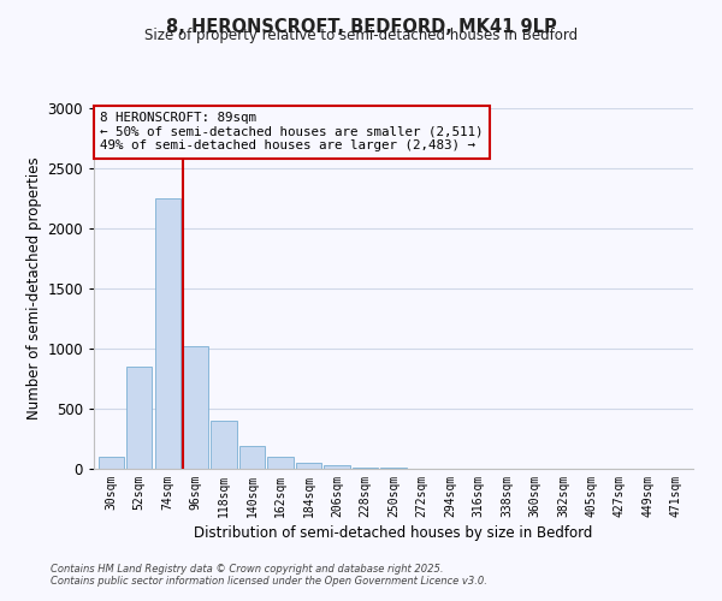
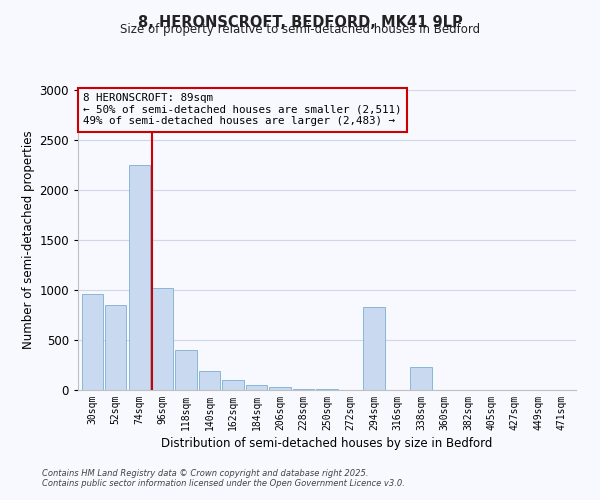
30sqm: 100 -> 960
294sqm: 0 -> 830
338sqm: 0 -> 230
